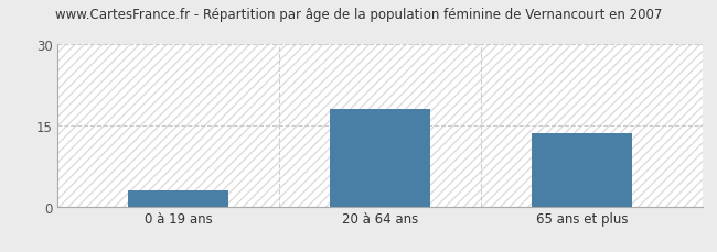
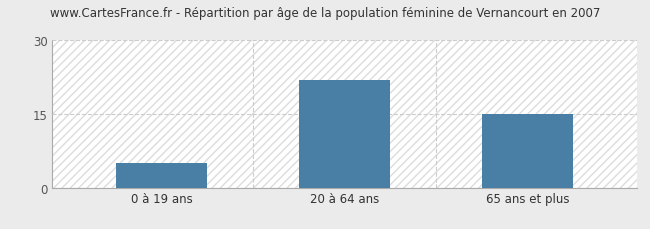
0 à 19 ans: 3.0 -> 5.0
20 à 64 ans: 18.0 -> 22.0
65 ans et plus: 13.5 -> 15.0
